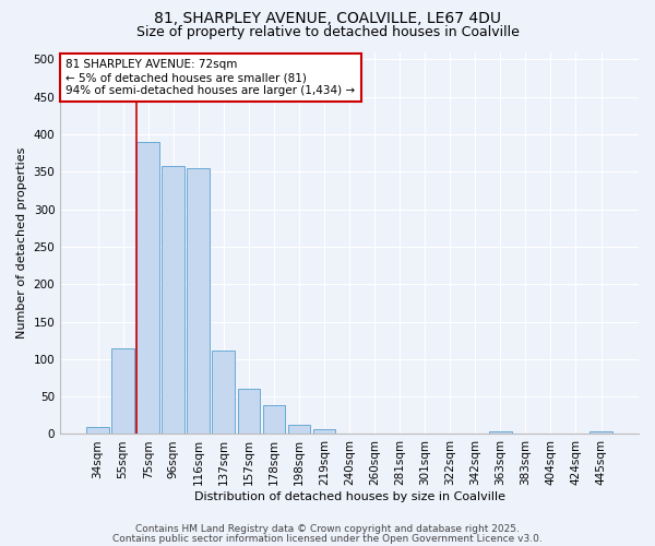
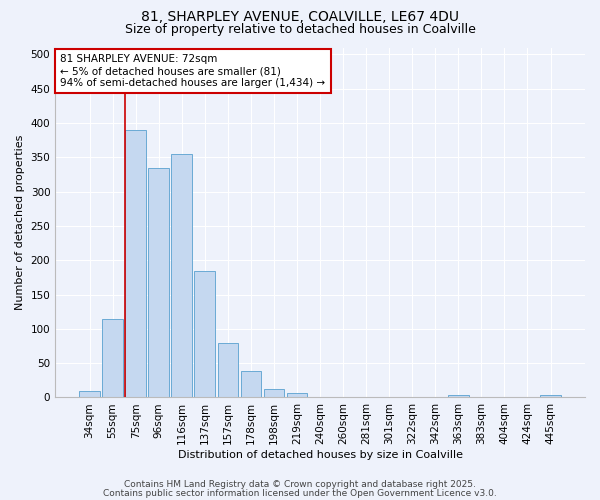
96sqm: 358 -> 335
137sqm: 112 -> 185
157sqm: 60 -> 80
